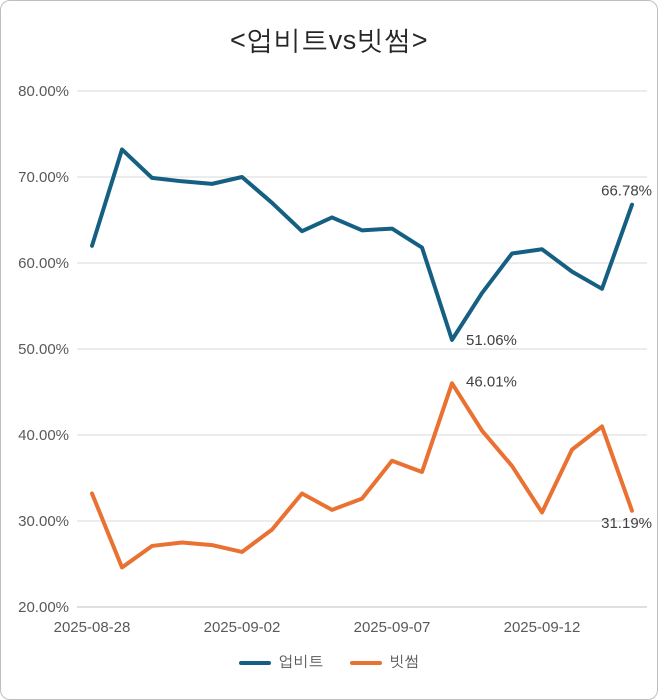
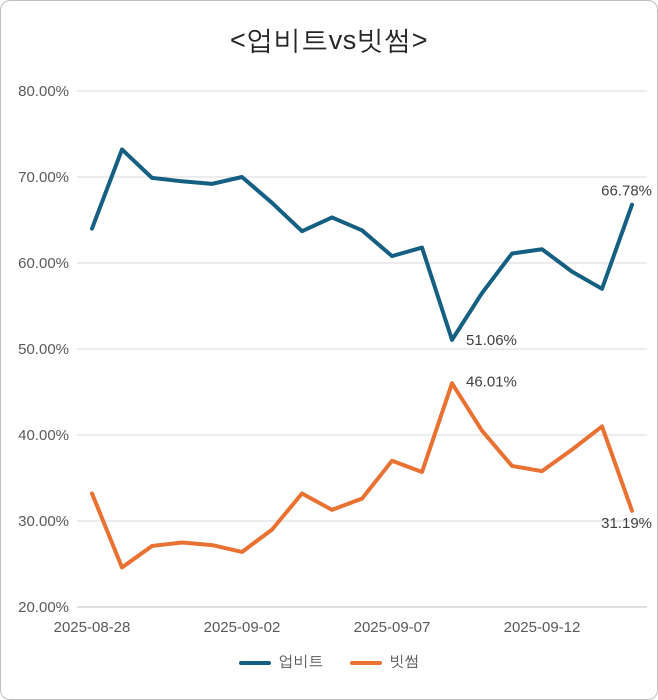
업비트/2025-08-28: 62% -> 64%
업비트/2025-09-07: 64% -> 61%
빗썸/2025-09-12: 31% -> 36%
